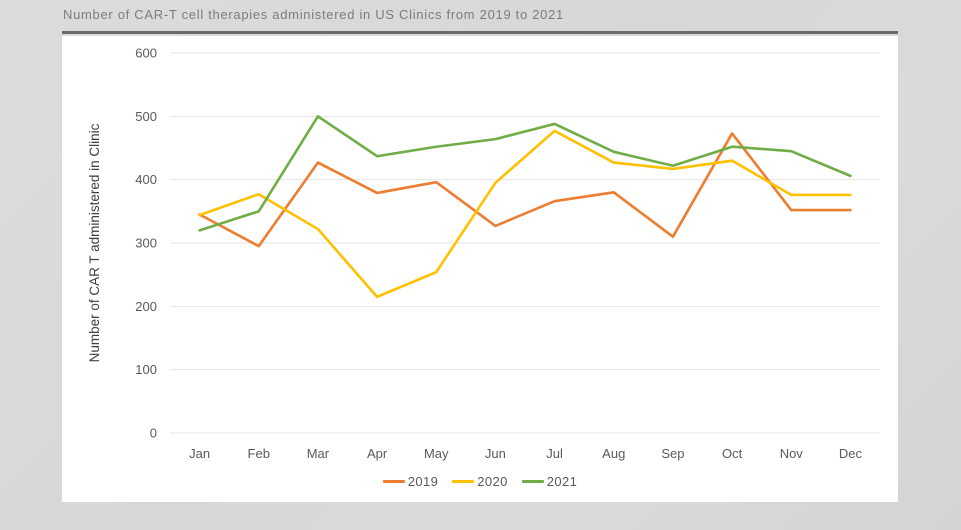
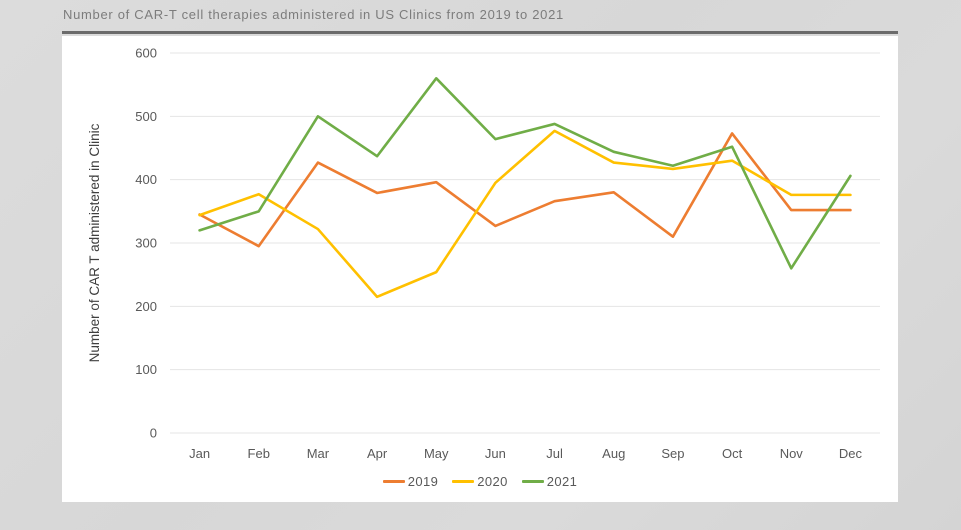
2021/May: 450 -> 560
2021/Nov: 440 -> 260
